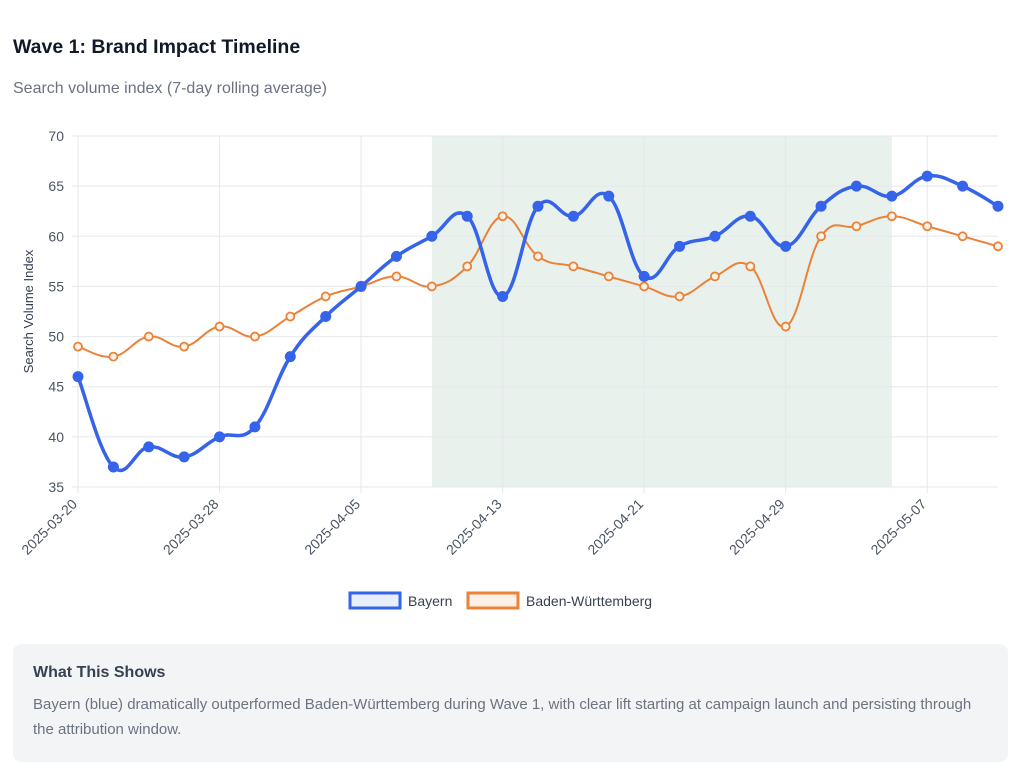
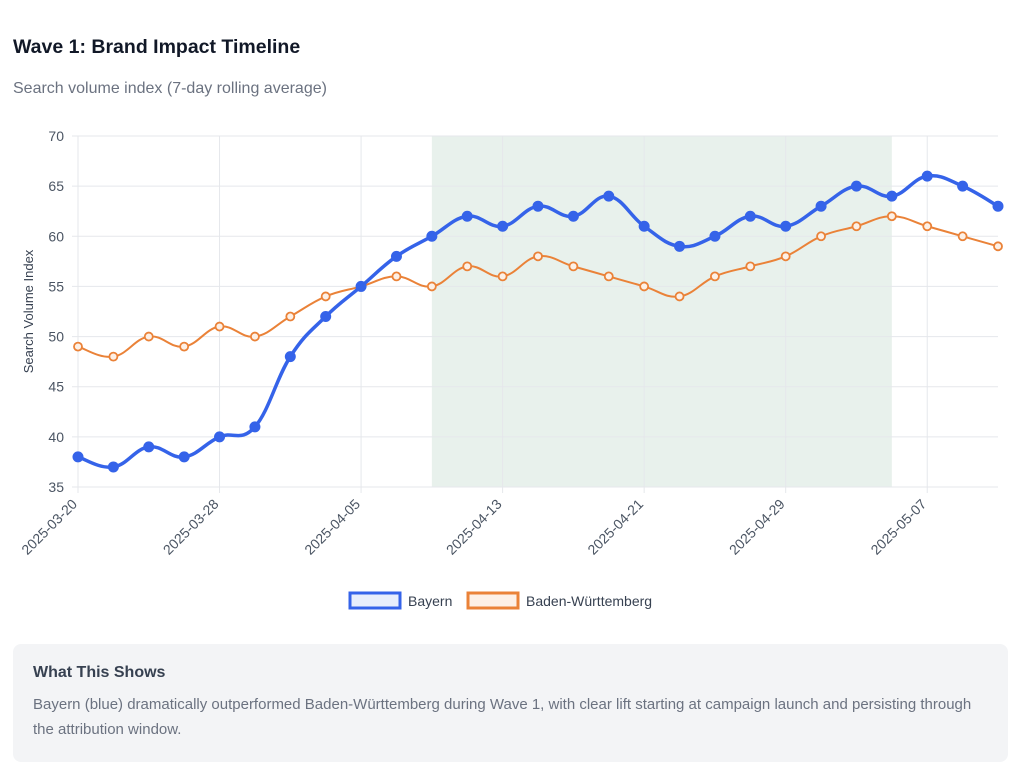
Bayern/2025-03-20: 46 -> 38
Bayern/2025-04-13: 54 -> 61
Baden-Württemberg/2025-04-13: 62 -> 56
Bayern/2025-04-21: 56 -> 61
Bayern/2025-04-29: 59 -> 61
Baden-Württemberg/2025-04-29: 51 -> 58
